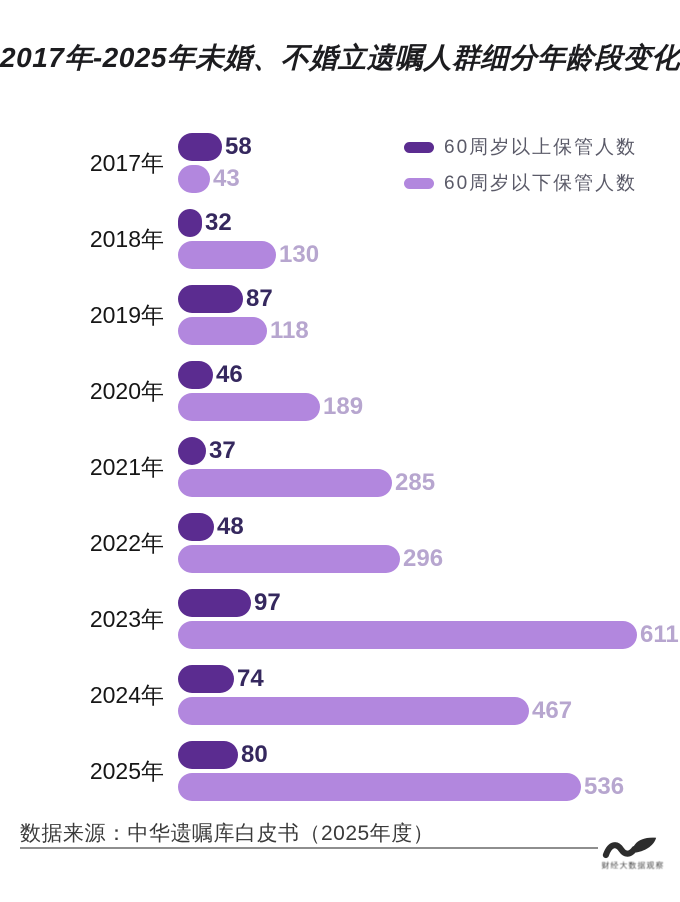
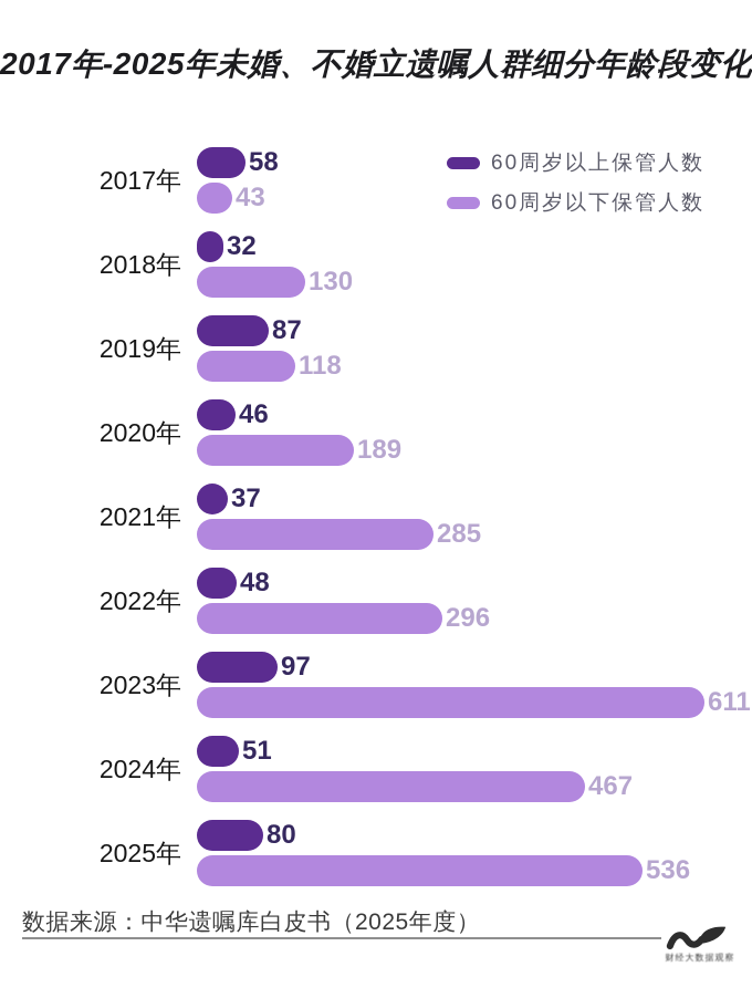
60周岁以上保管人数/2024年: 74 -> 51
